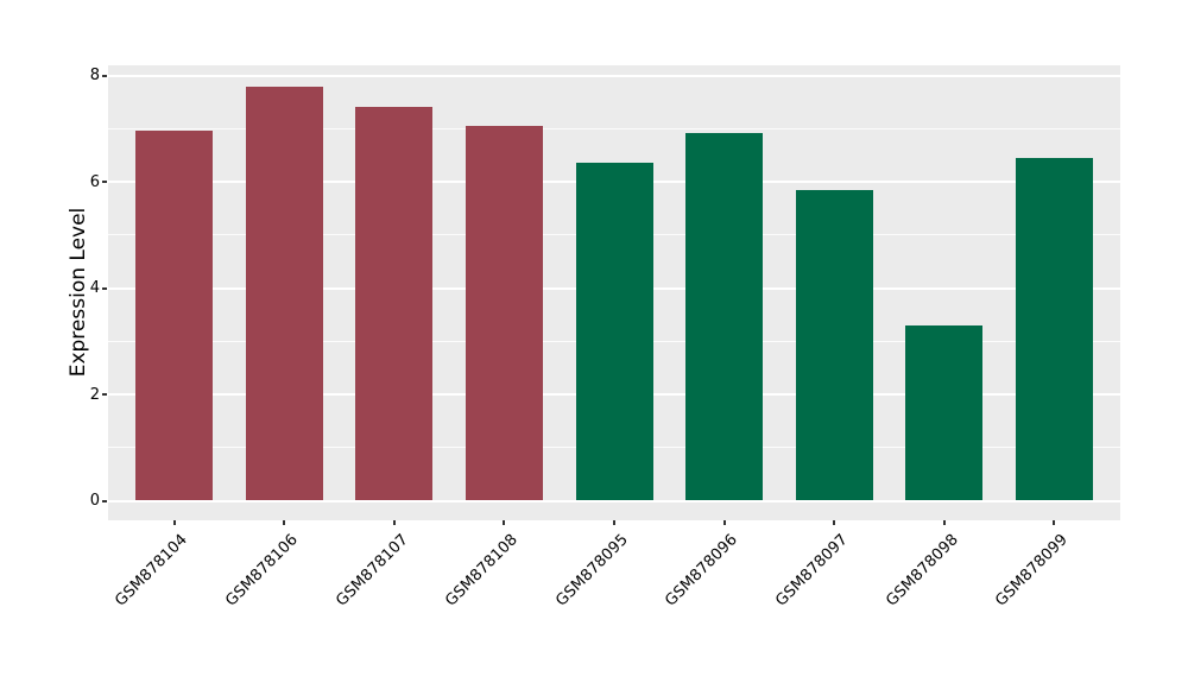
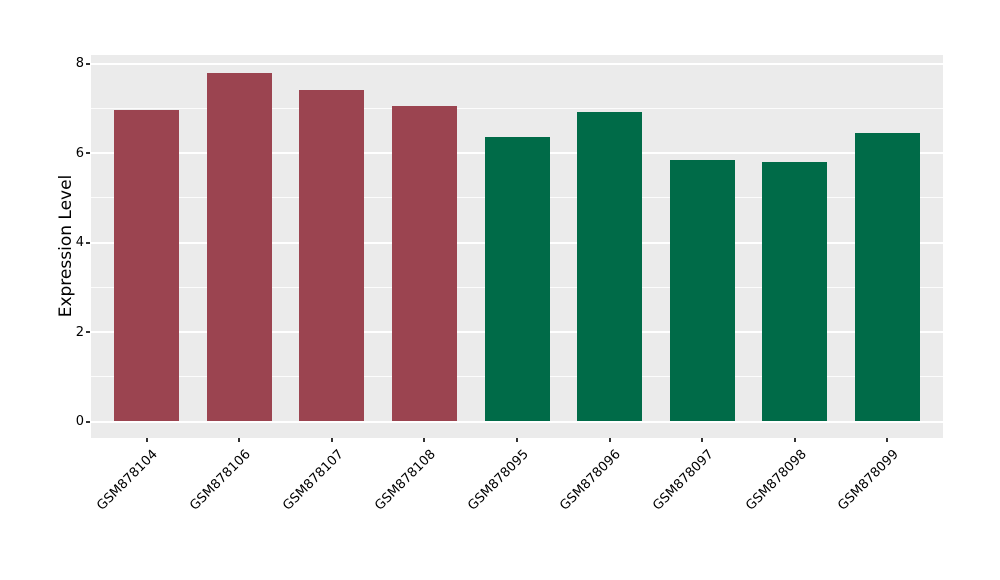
GSM878098: 3.3 -> 5.8
